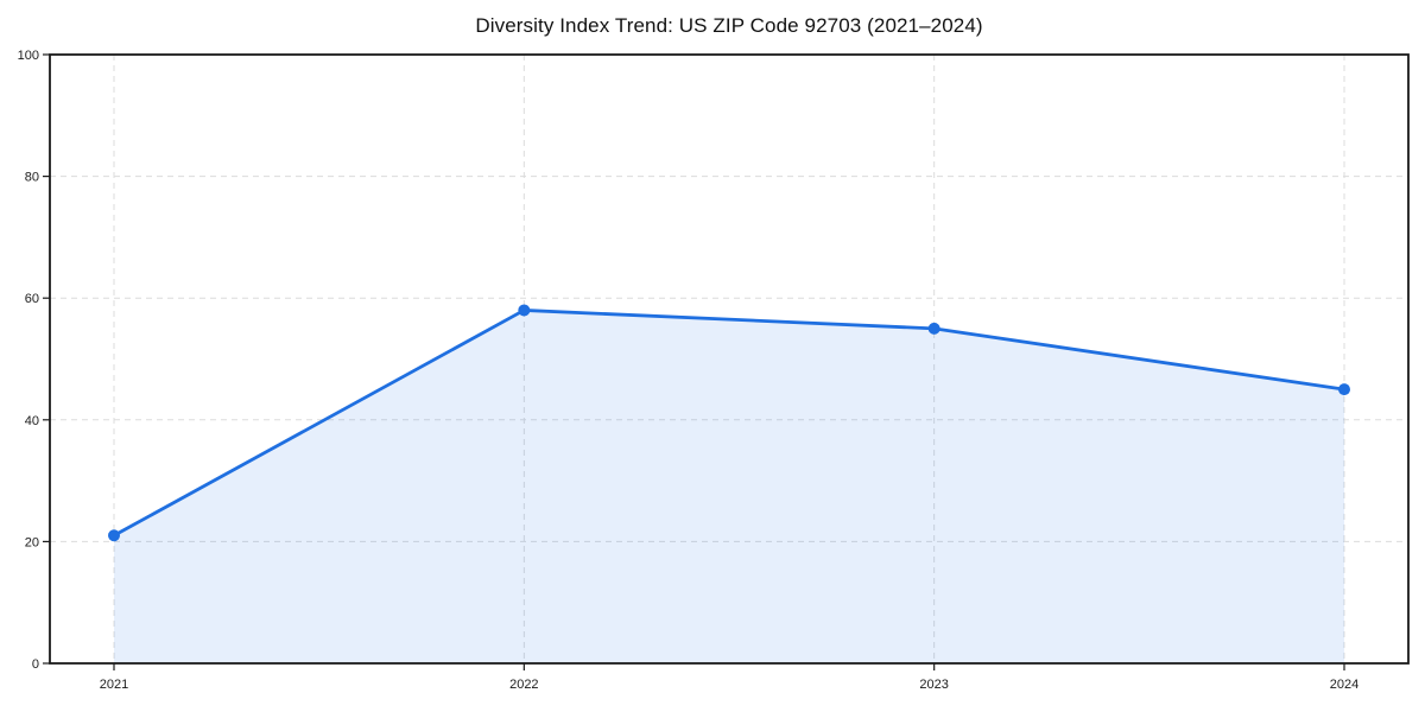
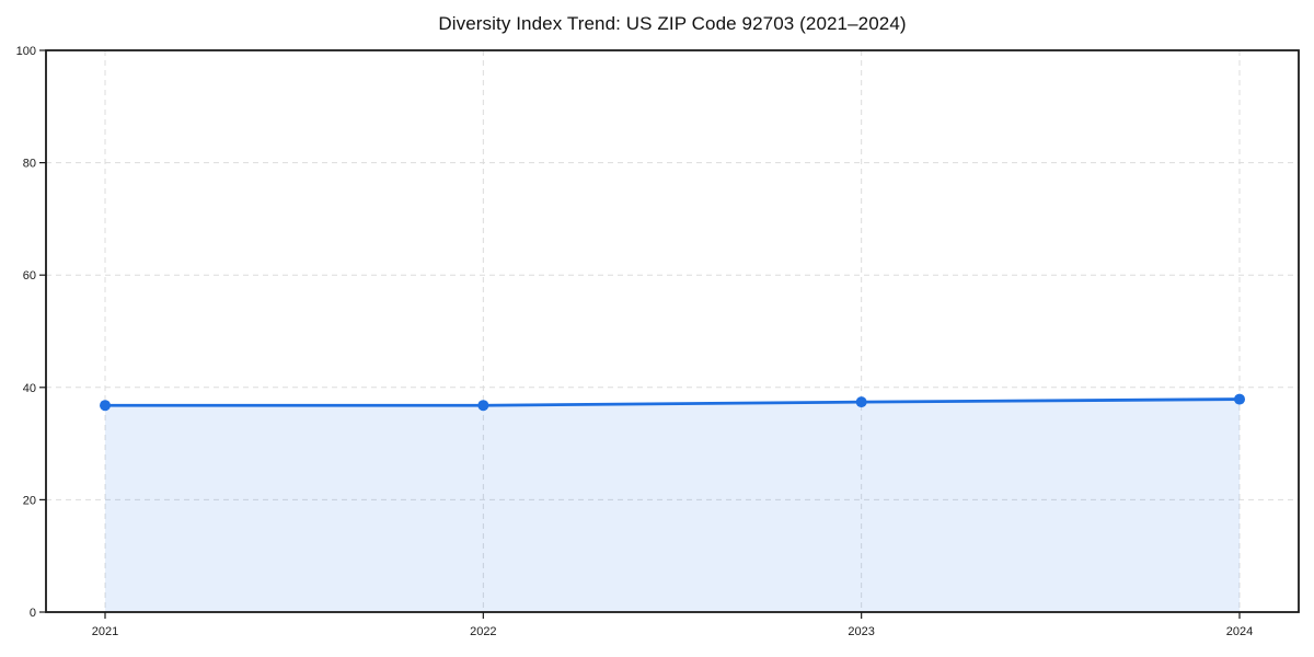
2021: 21 -> 37
2022: 58 -> 37
2023: 55 -> 37
2024: 45 -> 38
